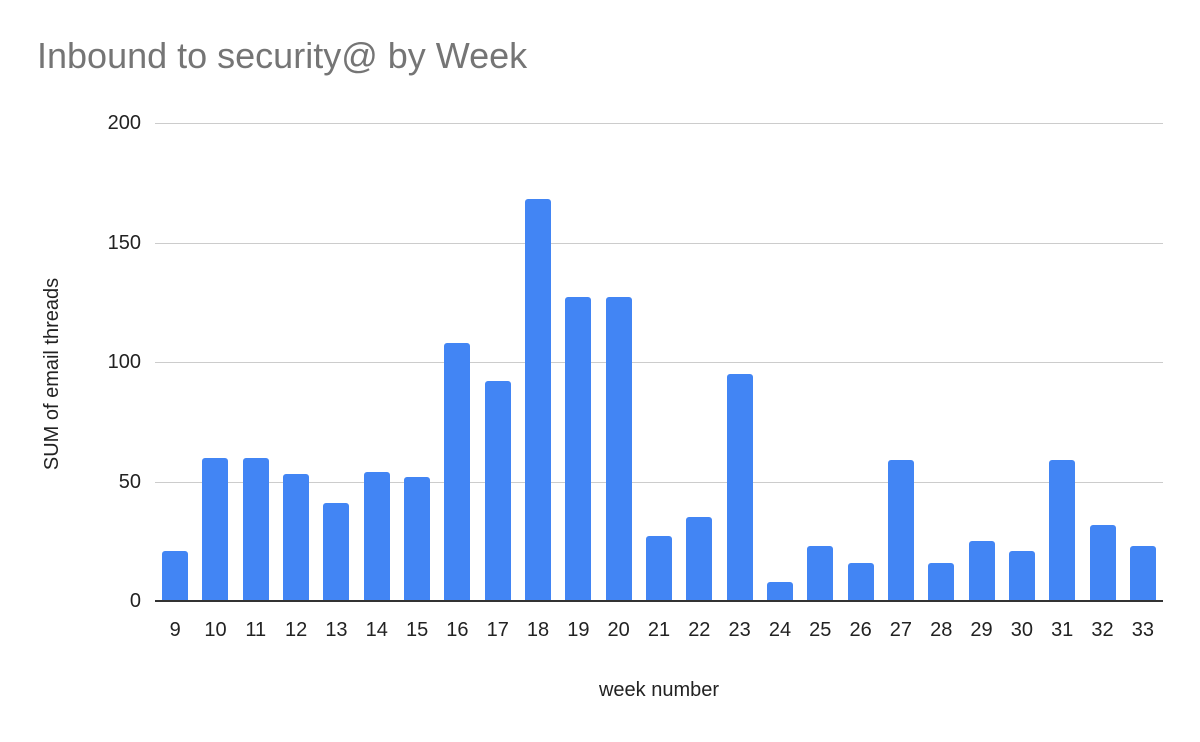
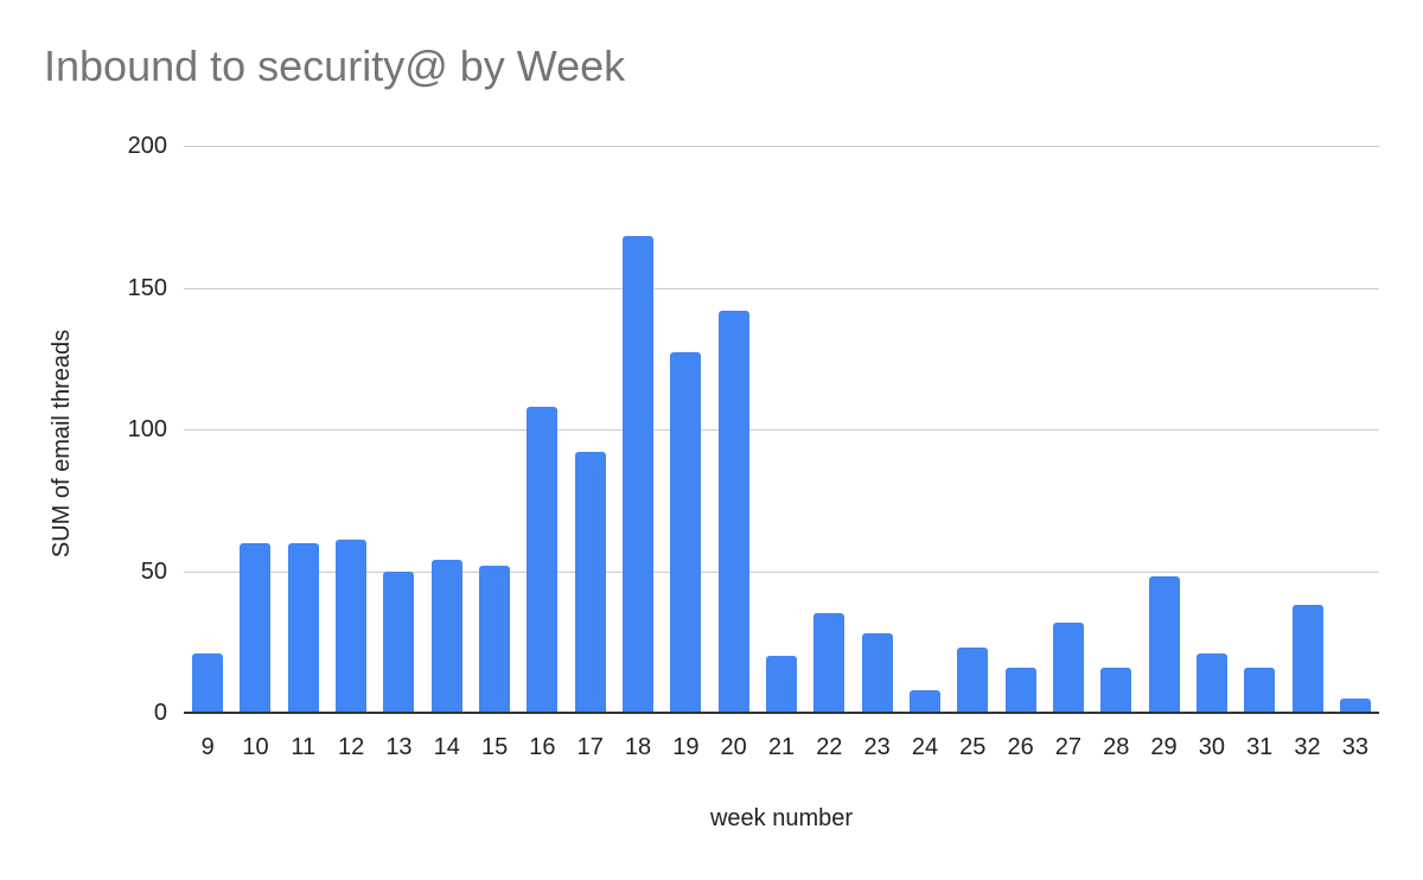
12: 53 -> 61
13: 41 -> 50
20: 127 -> 142
21: 27 -> 20
23: 95 -> 28
27: 59 -> 32
29: 25 -> 48
31: 59 -> 16
32: 32 -> 38
33: 23 -> 5
